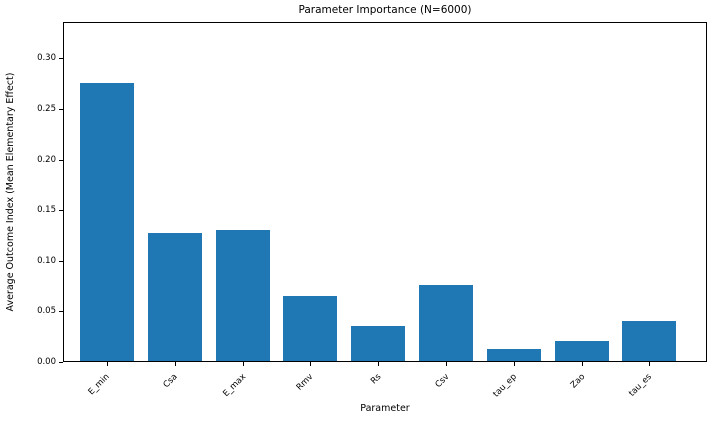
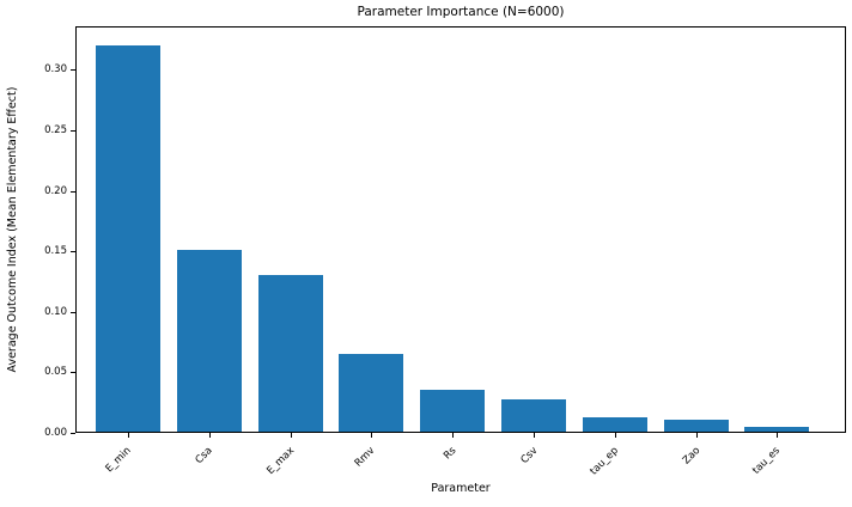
E_min: 0.276 -> 0.320
Csa: 0.127 -> 0.151
Csv: 0.076 -> 0.028
Zao: 0.021 -> 0.011
tau_es: 0.041 -> 0.005
